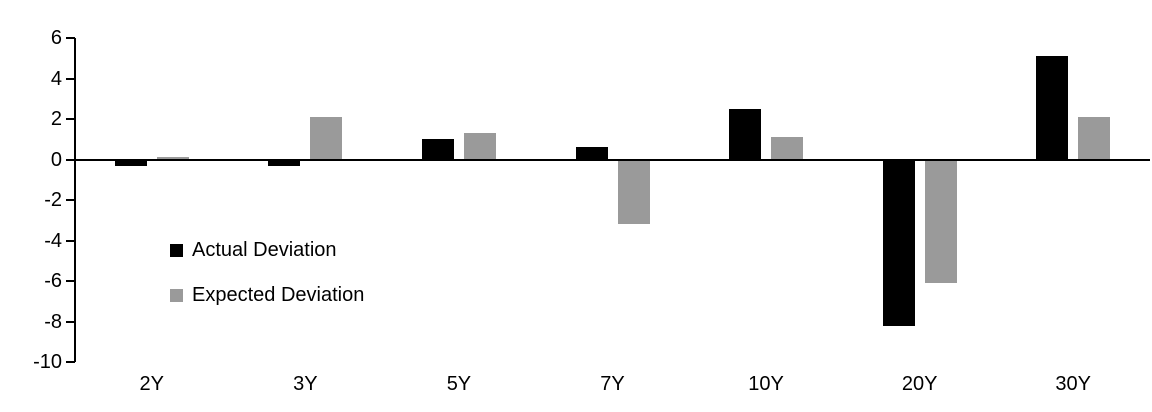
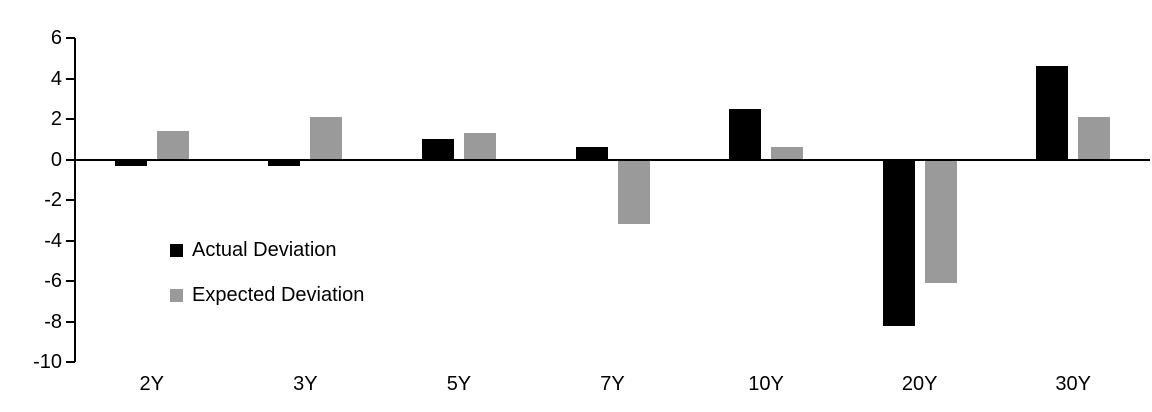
Expected Deviation/2Y: 0.1 -> 1.4
Expected Deviation/10Y: 1.1 -> 0.6
Actual Deviation/30Y: 5.1 -> 4.6
